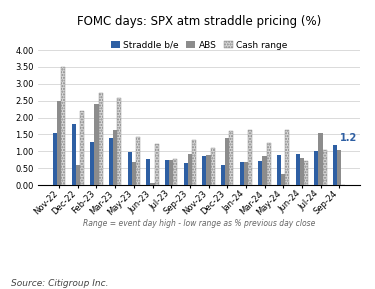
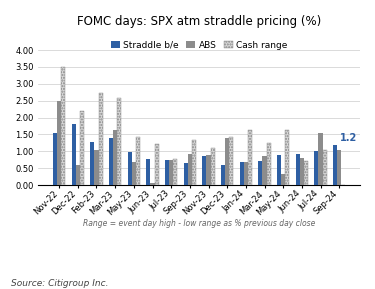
ABS/Feb-23: 2.40 -> 1.03
Cash range/Dec-23: 1.60 -> 1.42
